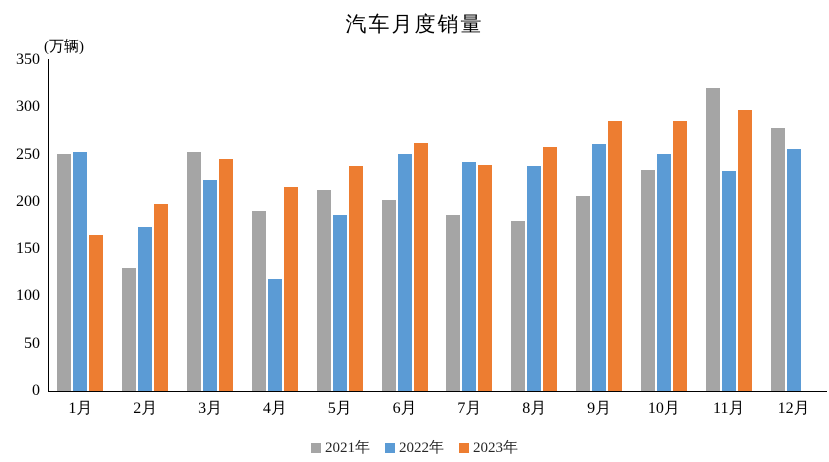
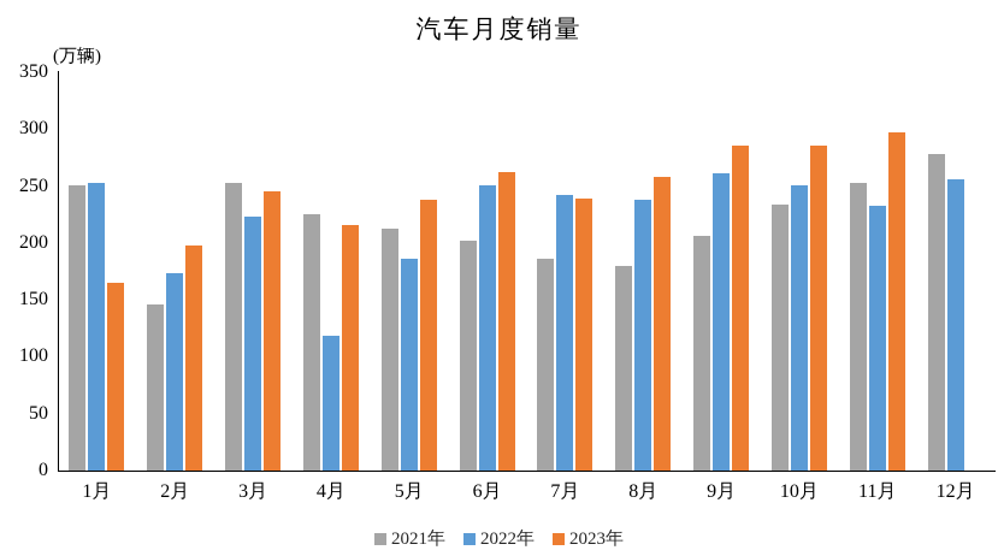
2021年/2月: 130 -> 150
2021年/4月: 190 -> 230
2021年/11月: 320 -> 250
